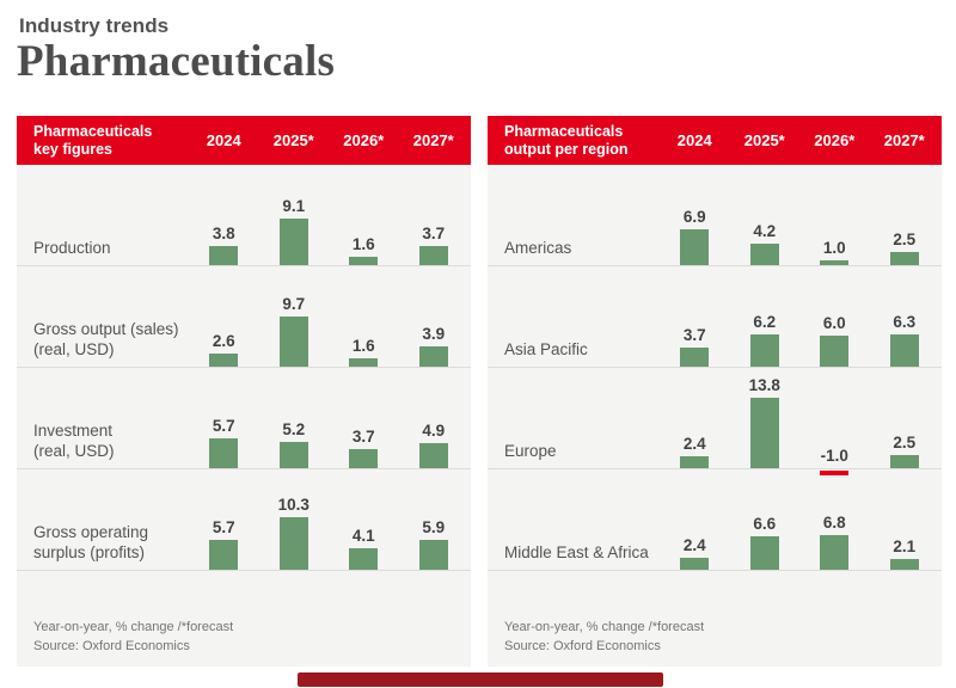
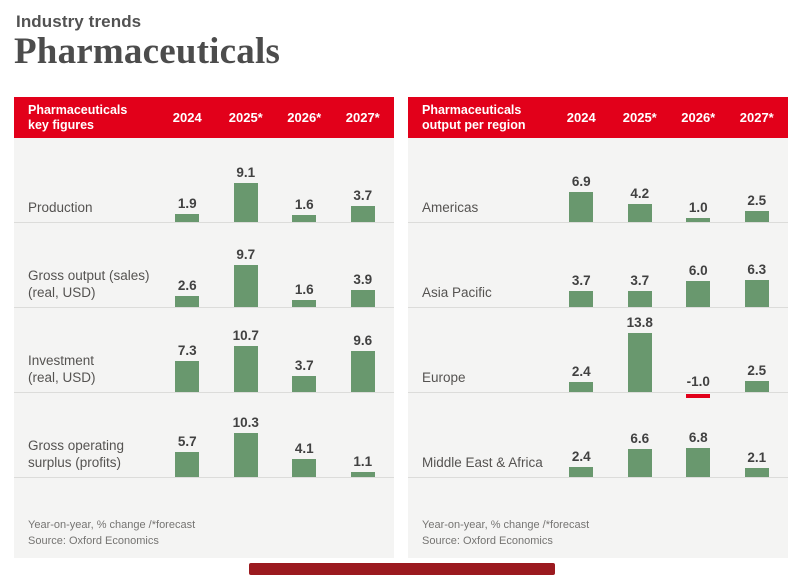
Pharmaceuticals key figures/Production/2024: 3.8 -> 1.9
Pharmaceuticals key figures/Investment (real, USD)/2024: 5.7 -> 7.3
Pharmaceuticals key figures/Investment (real, USD)/2025*: 5.2 -> 10.7
Pharmaceuticals key figures/Investment (real, USD)/2027*: 4.9 -> 9.6
Pharmaceuticals key figures/Gross operating surplus (profits)/2027*: 5.9 -> 1.1
Pharmaceuticals output per region/Asia Pacific/2025*: 6.2 -> 3.7
